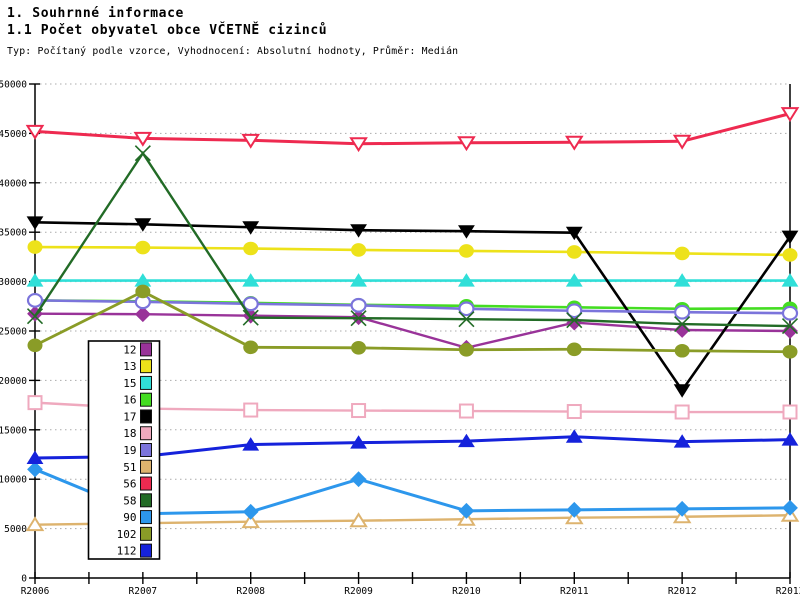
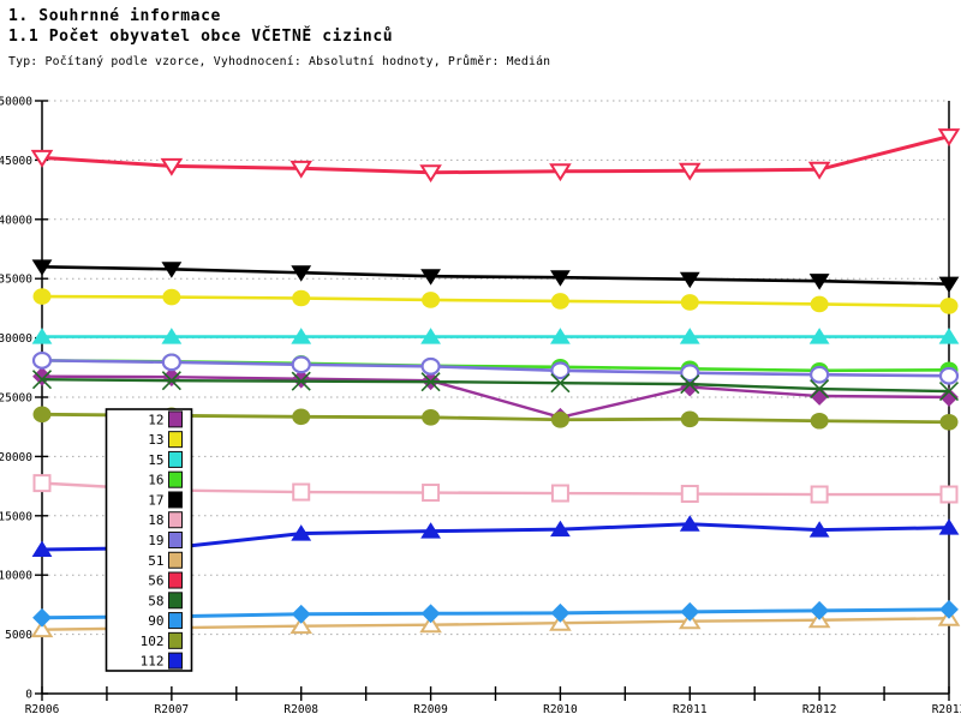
90/R2006: 11000 -> 6000
58/R2007: 43000 -> 26000
102/R2007: 29000 -> 23000
90/R2009: 10000 -> 7000
17/R2012: 19000 -> 35000
